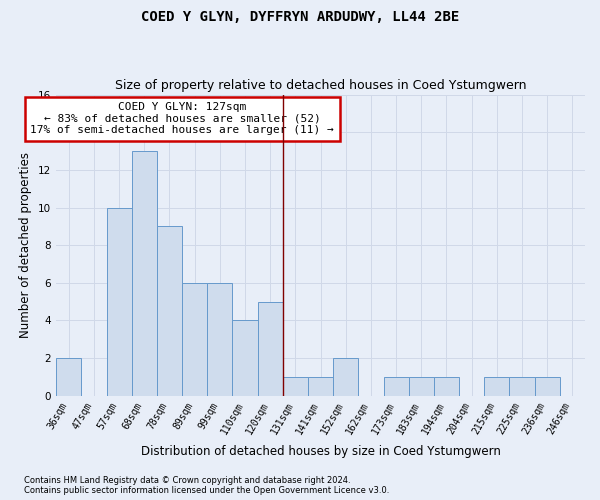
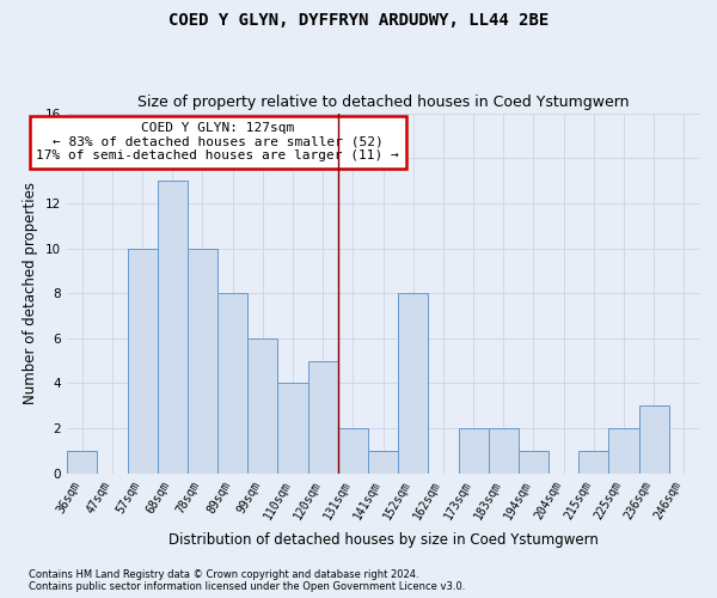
36sqm: 2 -> 1
78sqm: 9 -> 10
89sqm: 6 -> 8
131sqm: 1 -> 2
152sqm: 2 -> 8
173sqm: 1 -> 2
183sqm: 1 -> 2
225sqm: 1 -> 2
236sqm: 1 -> 3
